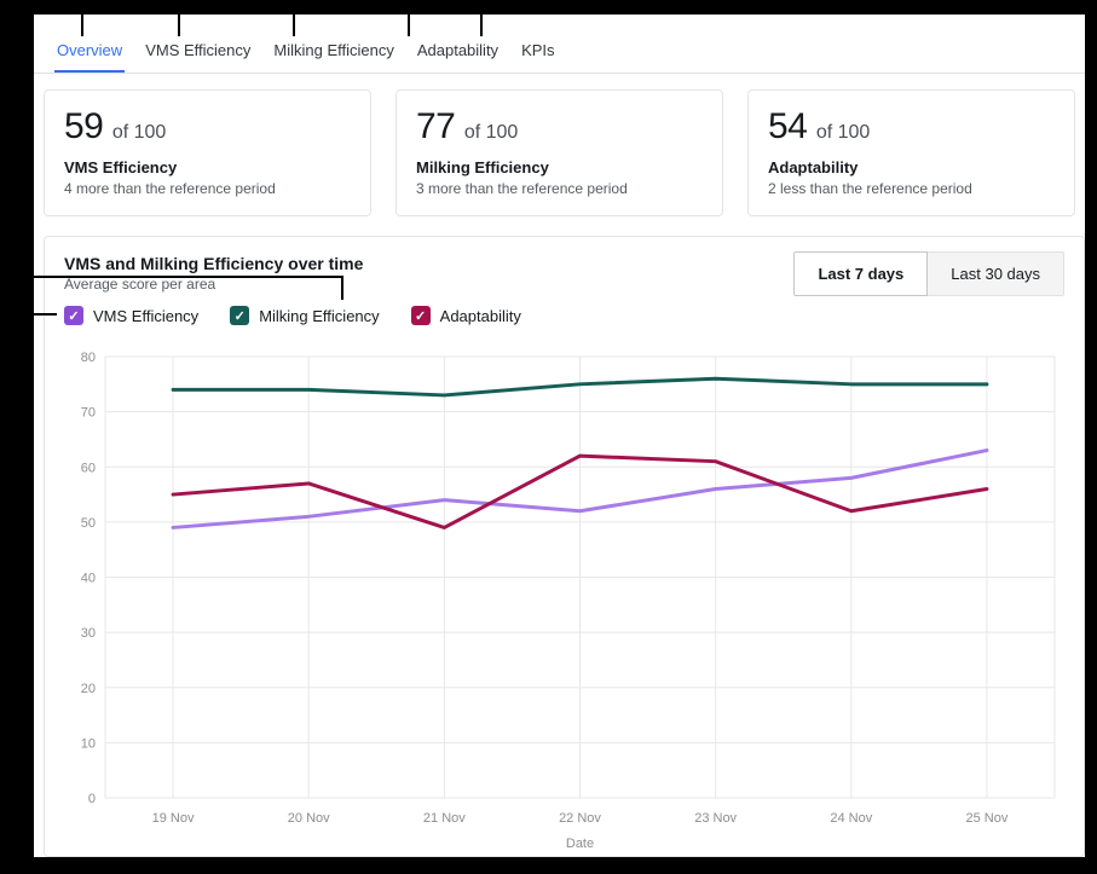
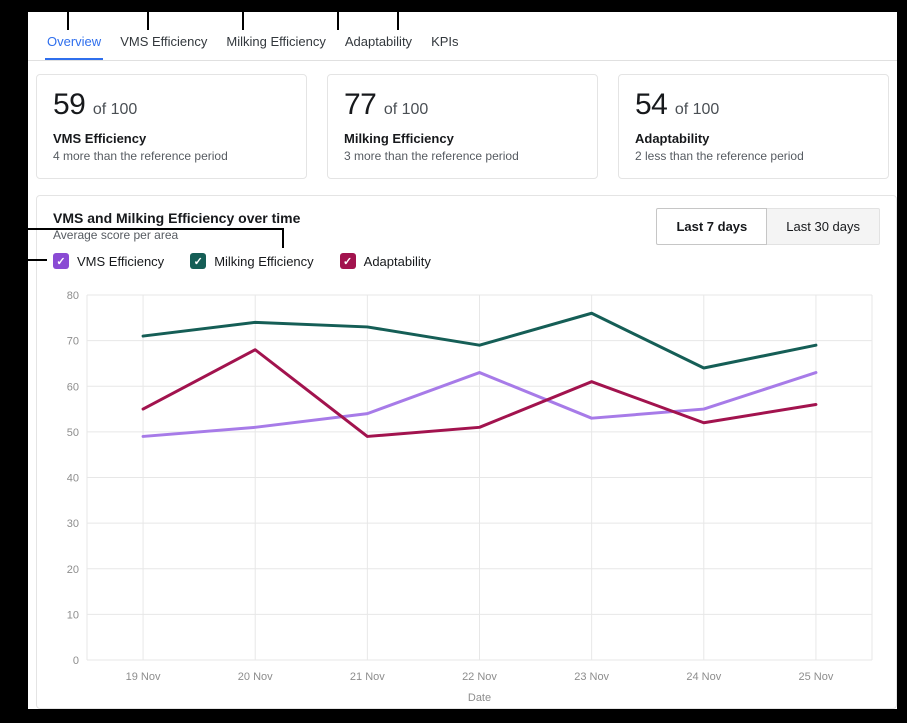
Milking Efficiency/19 Nov: 74 -> 71
Adaptability/20 Nov: 57 -> 68
VMS Efficiency/22 Nov: 52 -> 63
Adaptability/22 Nov: 62 -> 51
Milking Efficiency/22 Nov: 75 -> 69
VMS Efficiency/23 Nov: 56 -> 53
VMS Efficiency/24 Nov: 58 -> 55
Milking Efficiency/24 Nov: 75 -> 64
Milking Efficiency/25 Nov: 75 -> 69
